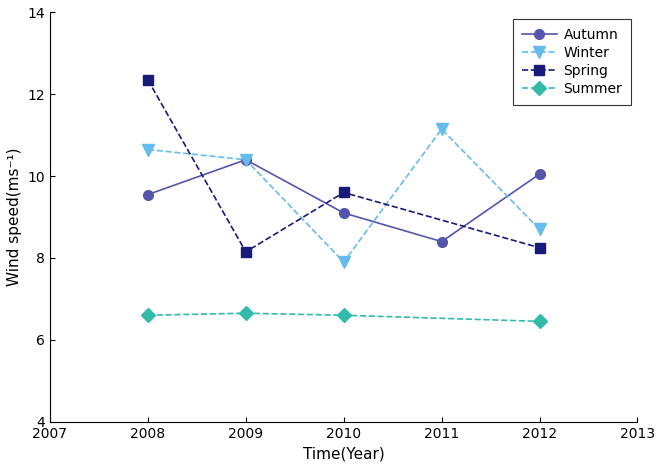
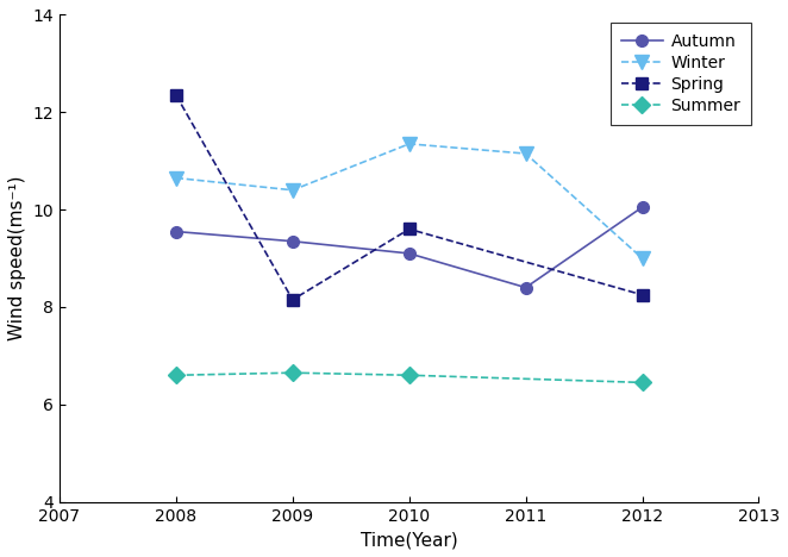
Autumn/2009: 10.40 -> 9.35
Winter/2010: 7.90 -> 11.35
Winter/2012: 8.70 -> 9.00
